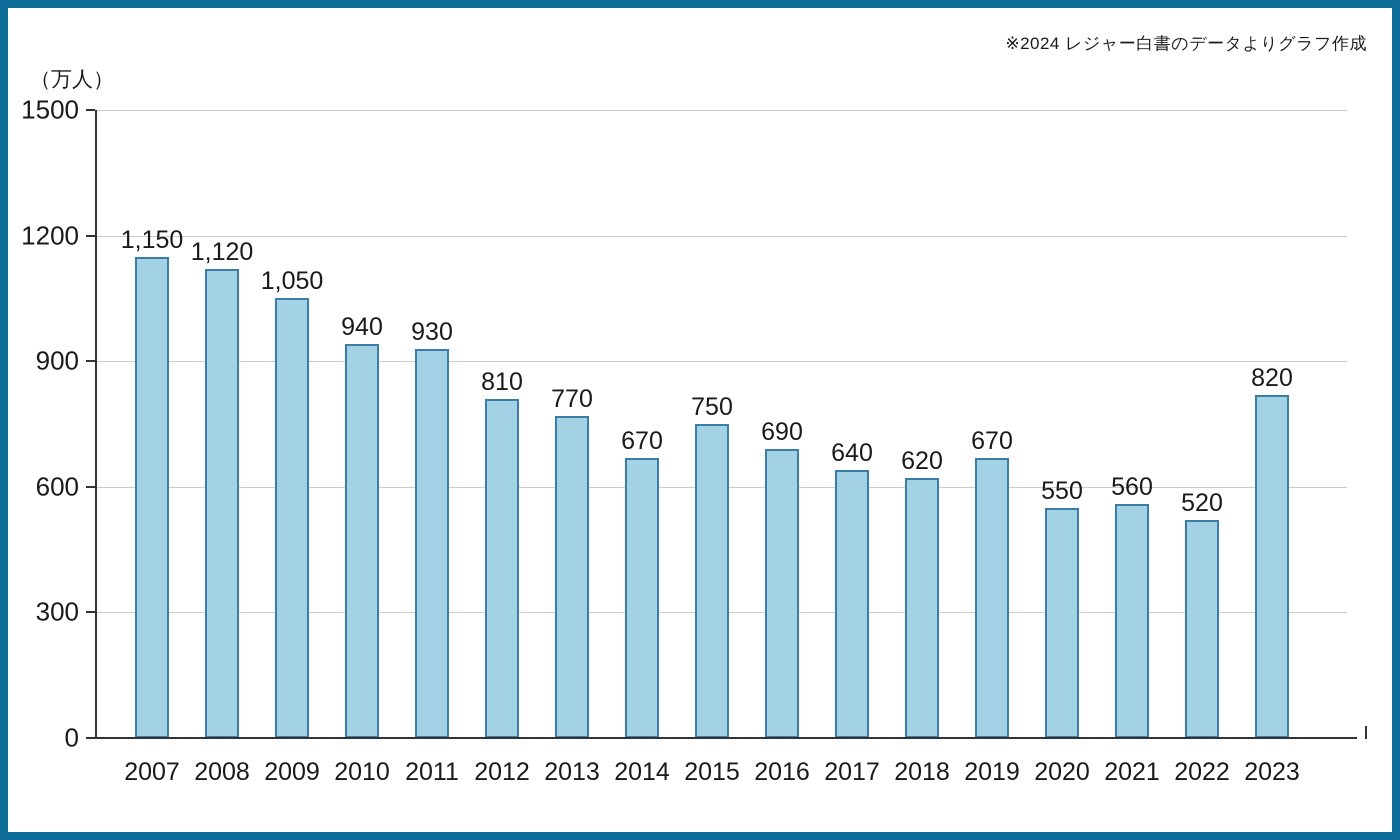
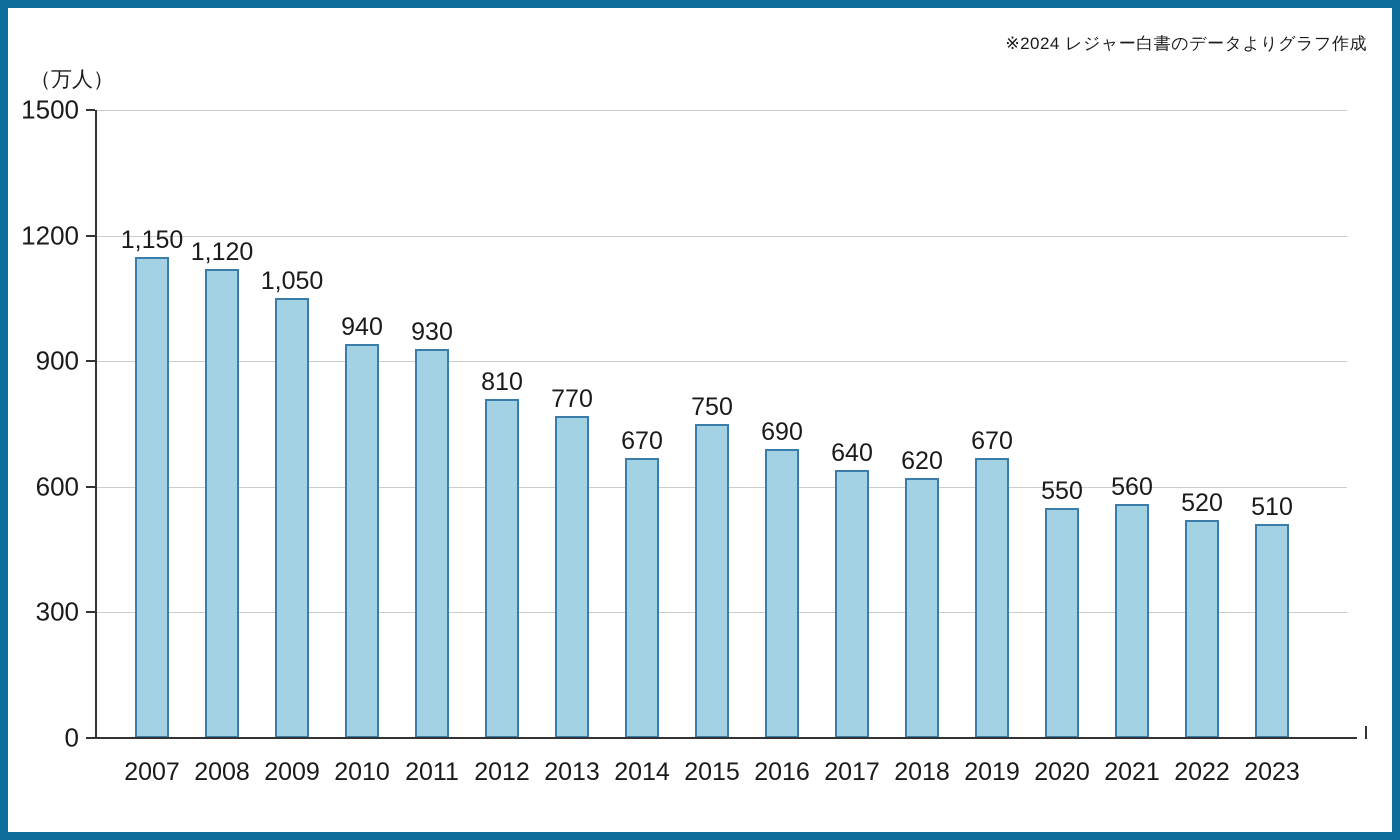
2023: 820 -> 510
